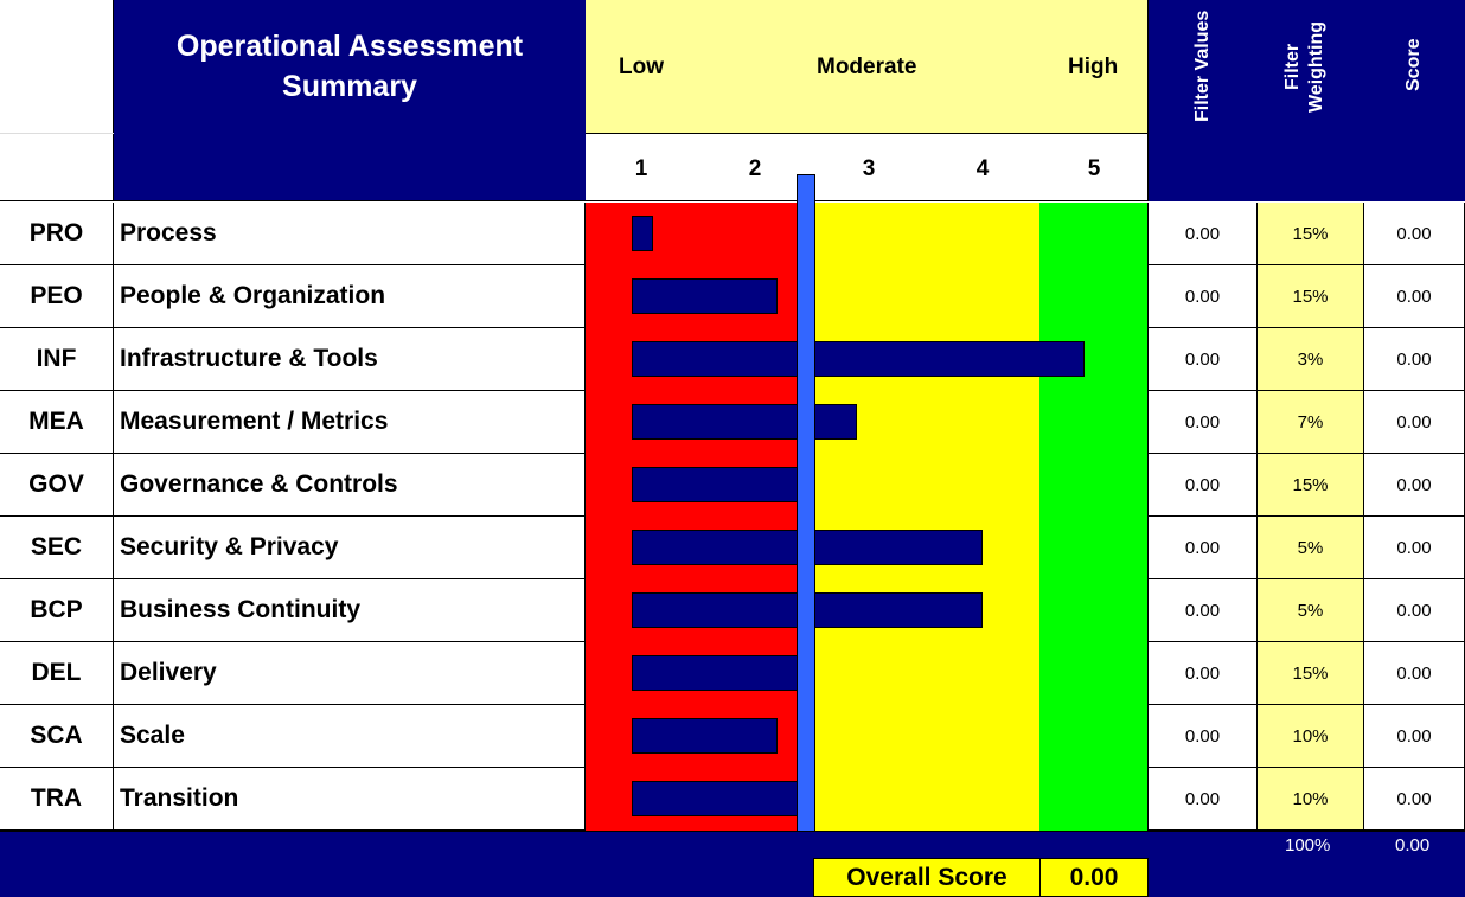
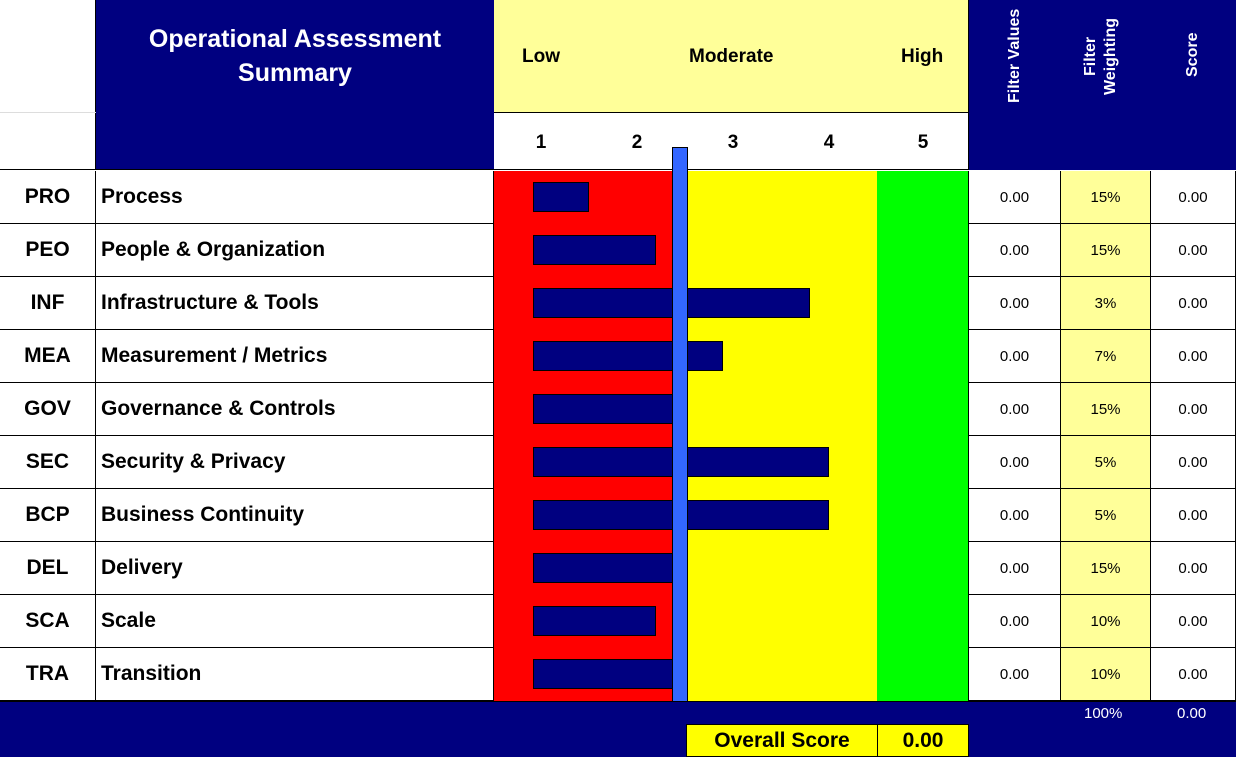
Process: 1.1 -> 1.5
Infrastructure & Tools: 4.9 -> 3.8
